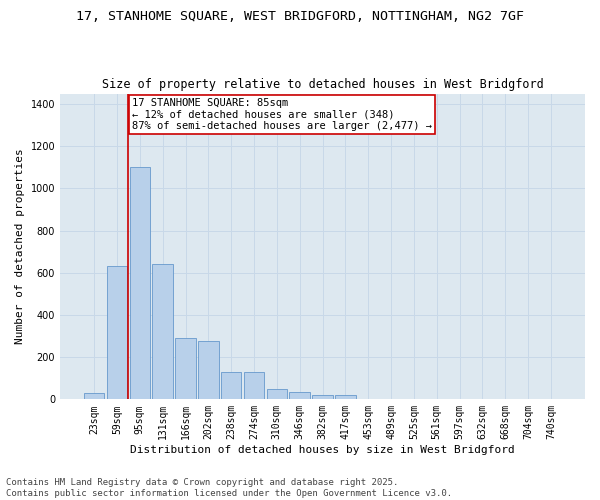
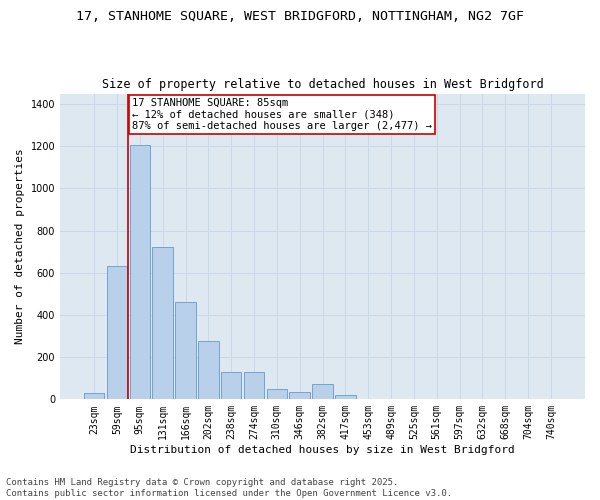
95sqm: 1100 -> 1205
131sqm: 640 -> 720
166sqm: 290 -> 460
382sqm: 20 -> 75
